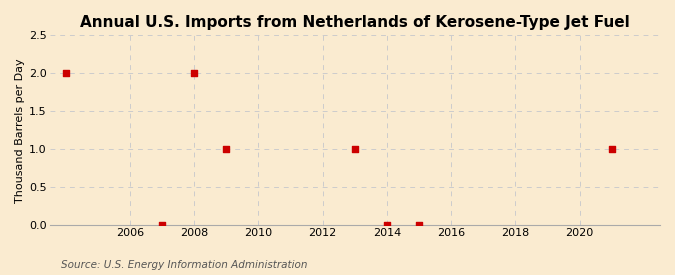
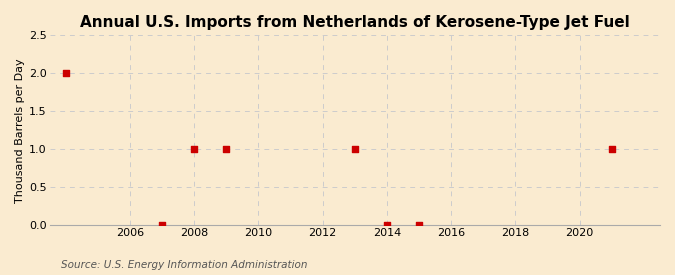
2008: 2 -> 1
